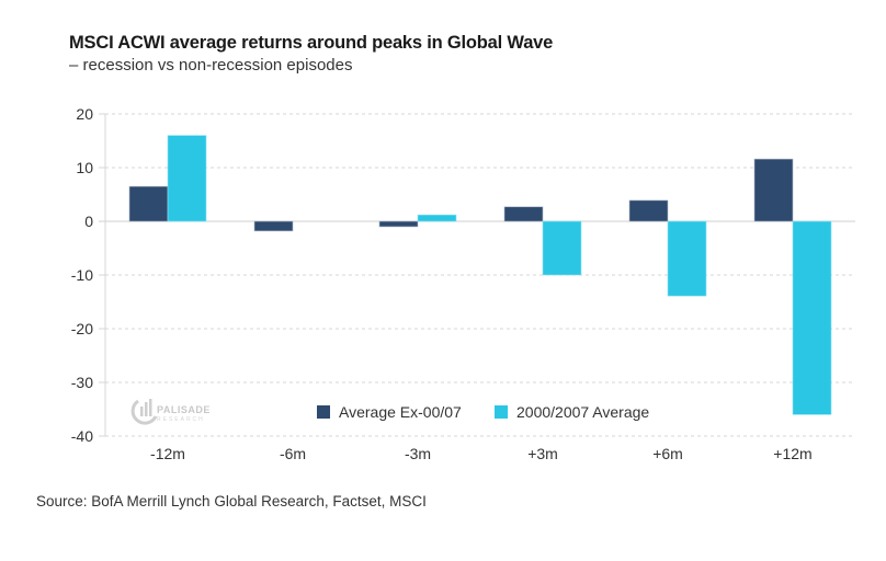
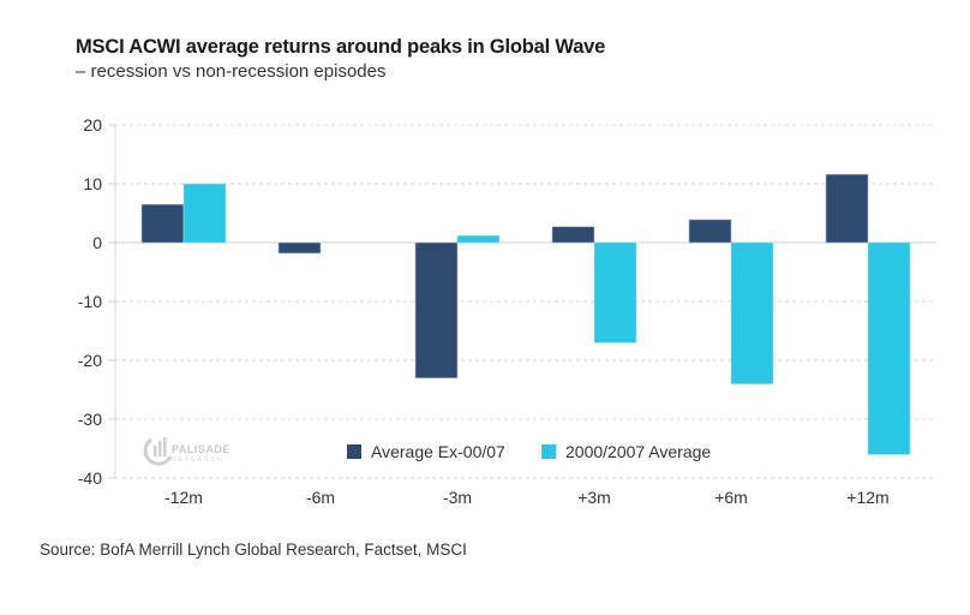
2000/2007 Average/-12m: 16 -> 10
Average Ex-00/07/-3m: -1 -> -23
2000/2007 Average/+3m: -10 -> -17
2000/2007 Average/+6m: -14 -> -24
